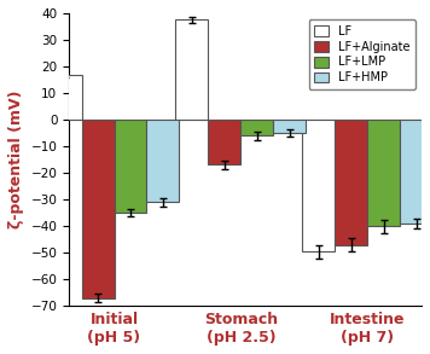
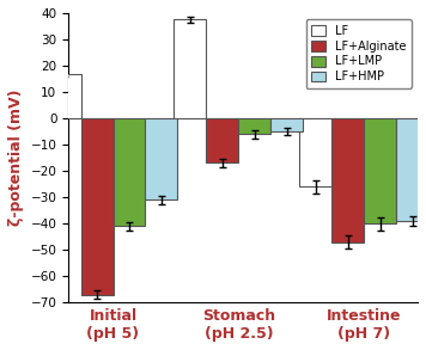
LF+LMP/Initial (pH 5): -35 -> -41
LF/Intestine (pH 7): -49.5 -> -26.0
